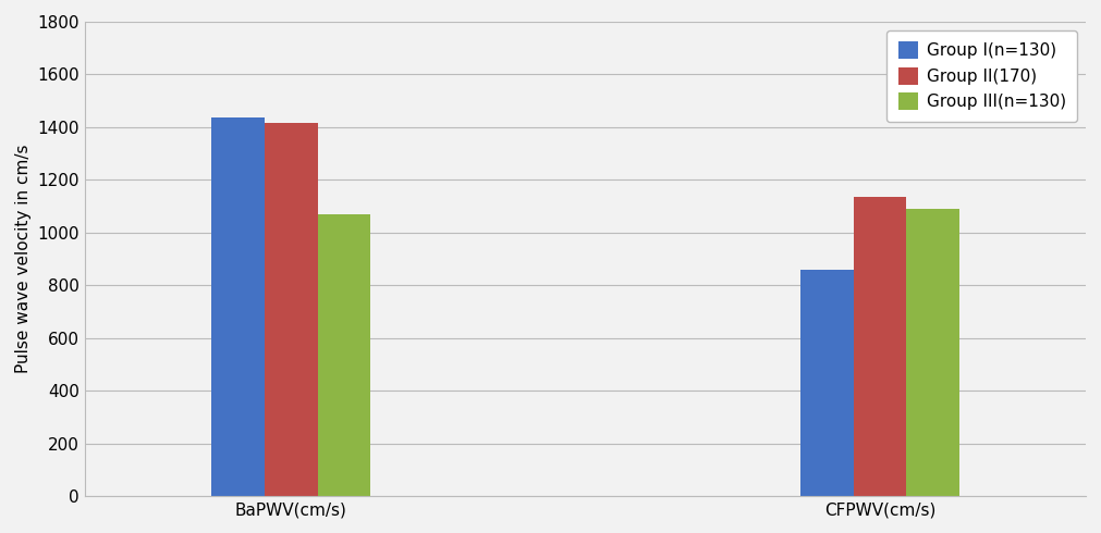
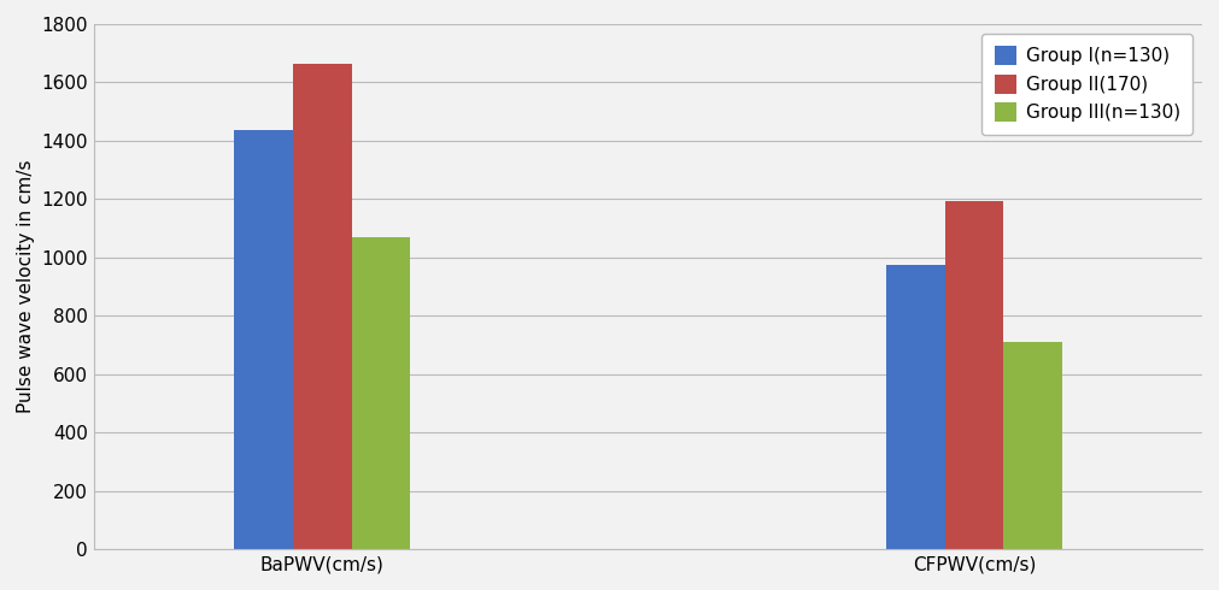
Group II(170)/BaPWV(cm/s): 1415 -> 1665
Group I(n=130)/CFPWV(cm/s): 860 -> 975
Group II(170)/CFPWV(cm/s): 1135 -> 1195
Group III(n=130)/CFPWV(cm/s): 1090 -> 710
